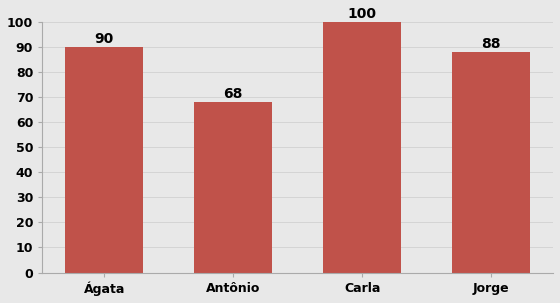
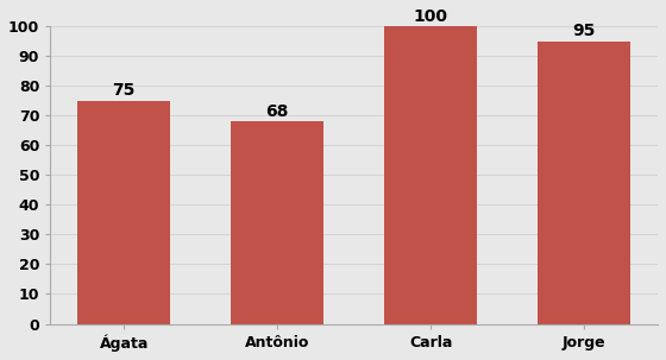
Ágata: 90 -> 75
Jorge: 88 -> 95
